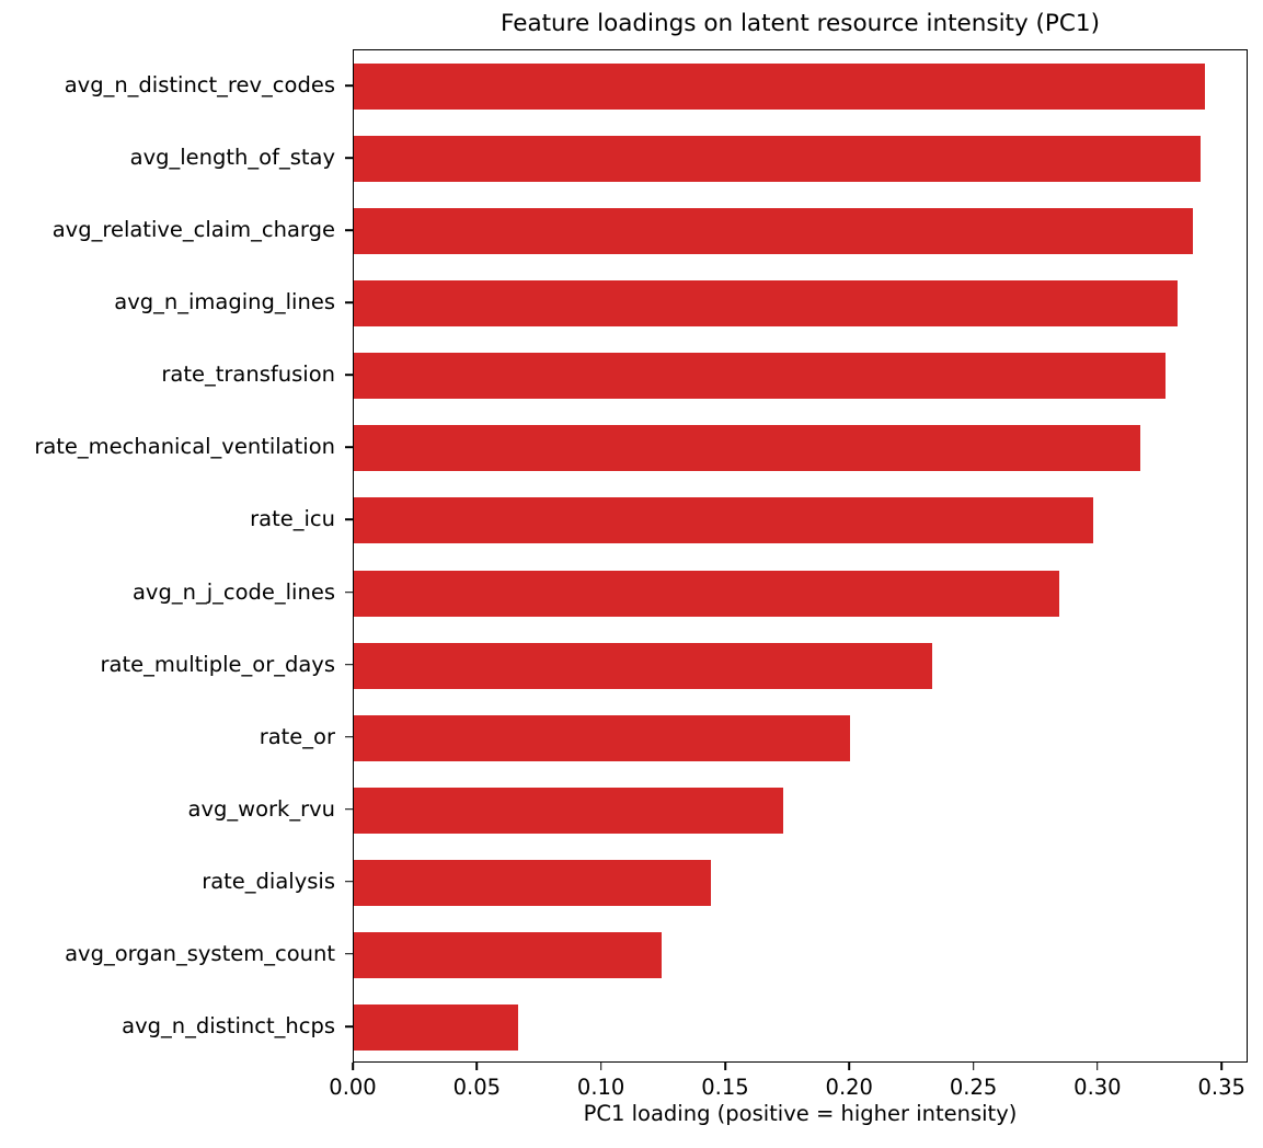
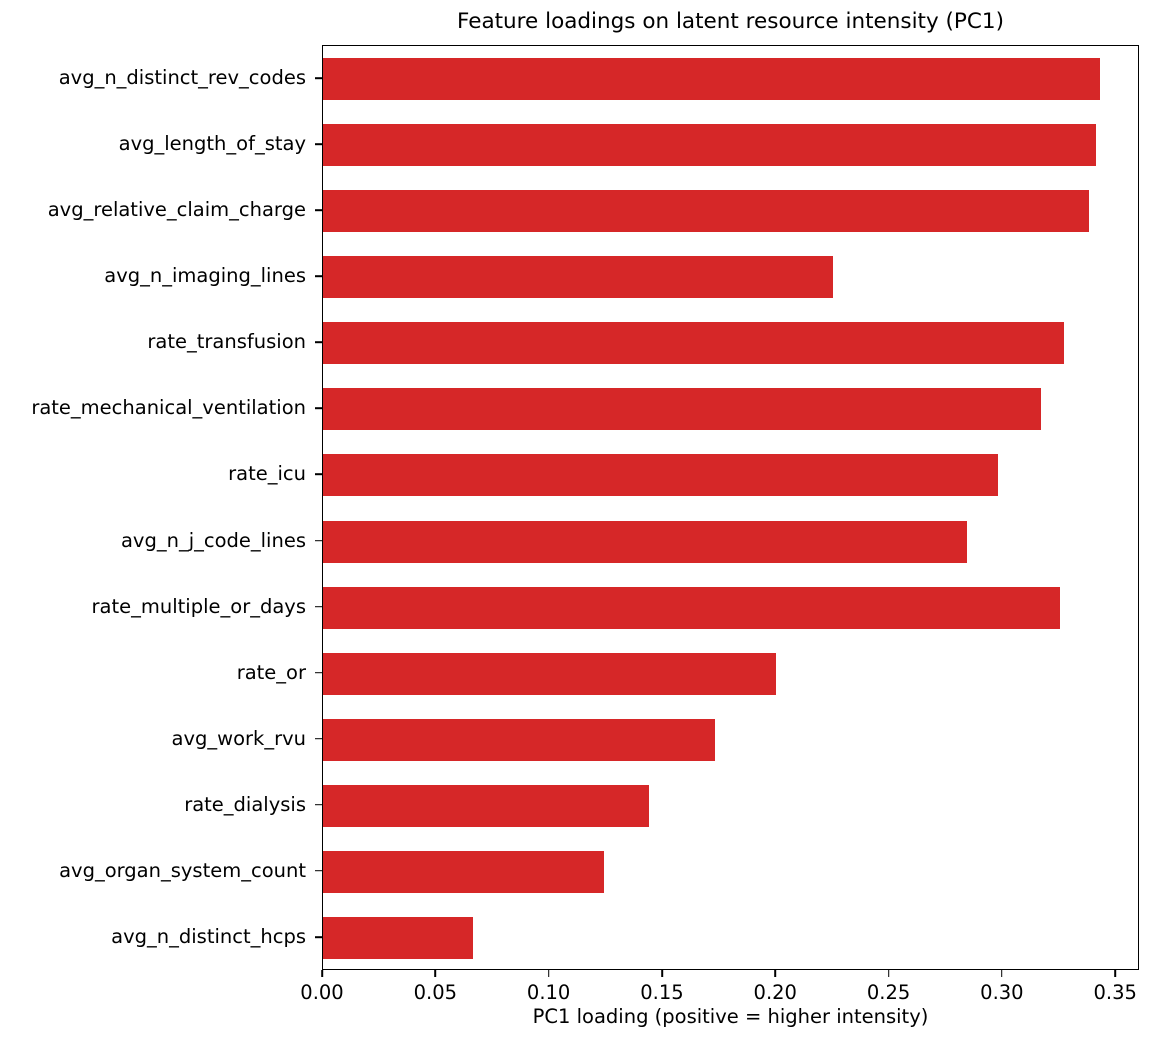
avg_n_imaging_lines: 0.332 -> 0.225
rate_multiple_or_days: 0.233 -> 0.325
